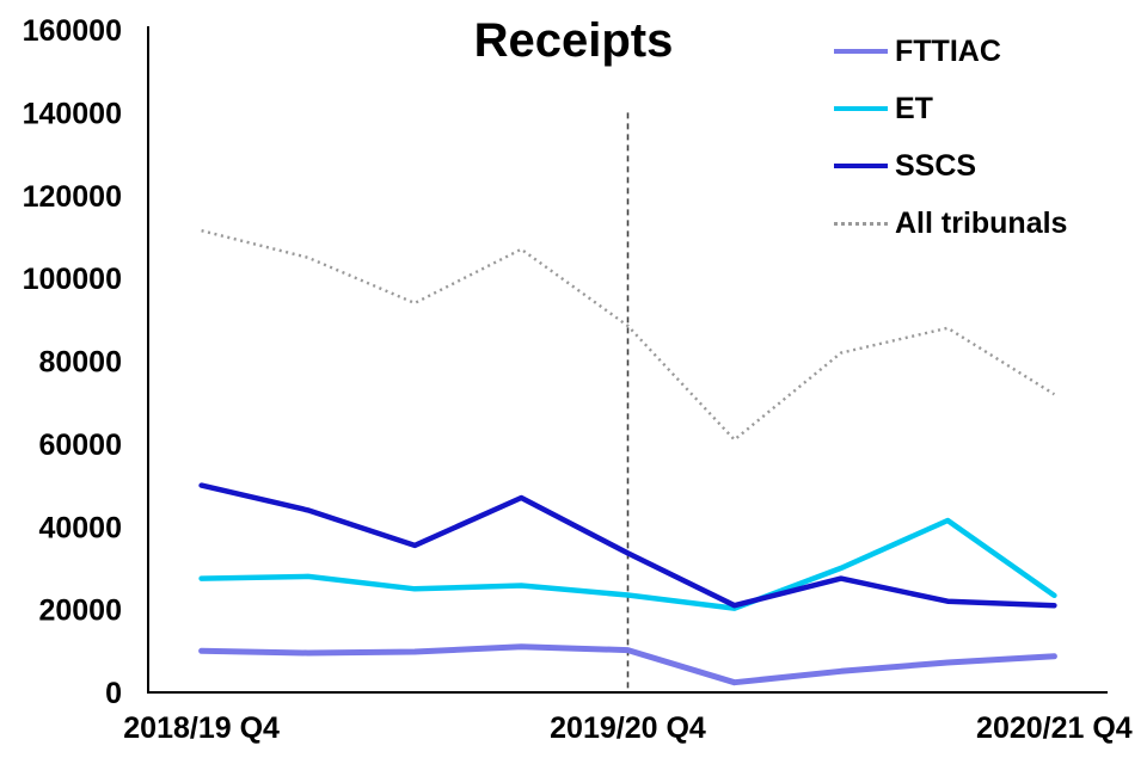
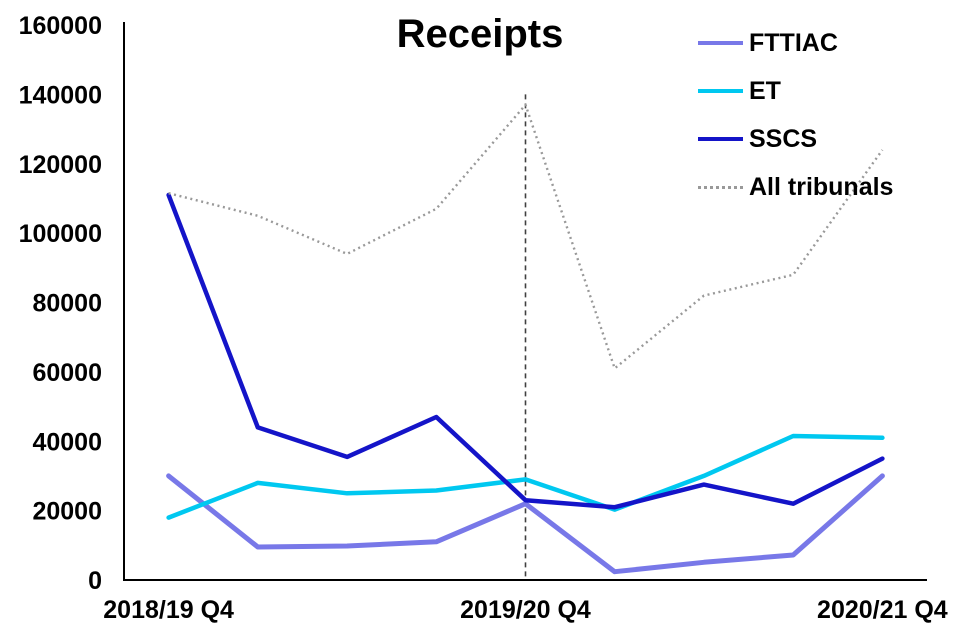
FTTIAC/2018/19 Q4: 10000 -> 30000
ET/2018/19 Q4: 28000 -> 18000
SSCS/2018/19 Q4: 50000 -> 111000
FTTIAC/2019/20 Q4: 10000 -> 22000
ET/2019/20 Q4: 24000 -> 29000
SSCS/2019/20 Q4: 34000 -> 23000
All tribunals/2019/20 Q4: 88000 -> 137000
FTTIAC/2020/21 Q4: 9000 -> 30000
ET/2020/21 Q4: 23000 -> 41000
SSCS/2020/21 Q4: 21000 -> 35000
All tribunals/2020/21 Q4: 72000 -> 124000
